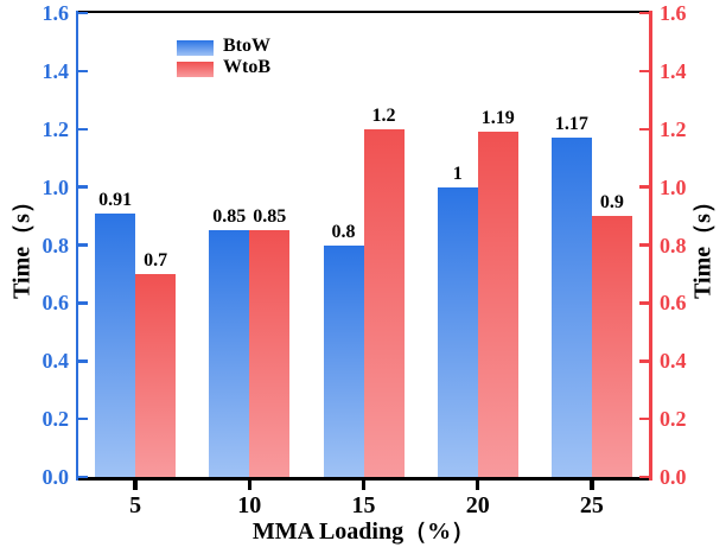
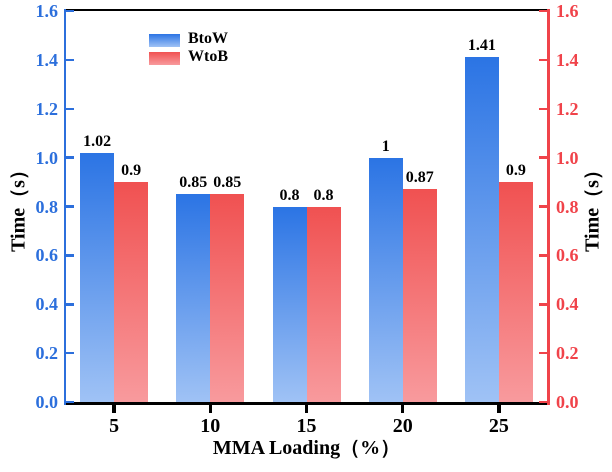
BtoW/5: 0.91 -> 1.02
WtoB/5: 0.7 -> 0.9
WtoB/15: 1.2 -> 0.8
WtoB/20: 1.19 -> 0.87
BtoW/25: 1.17 -> 1.41
